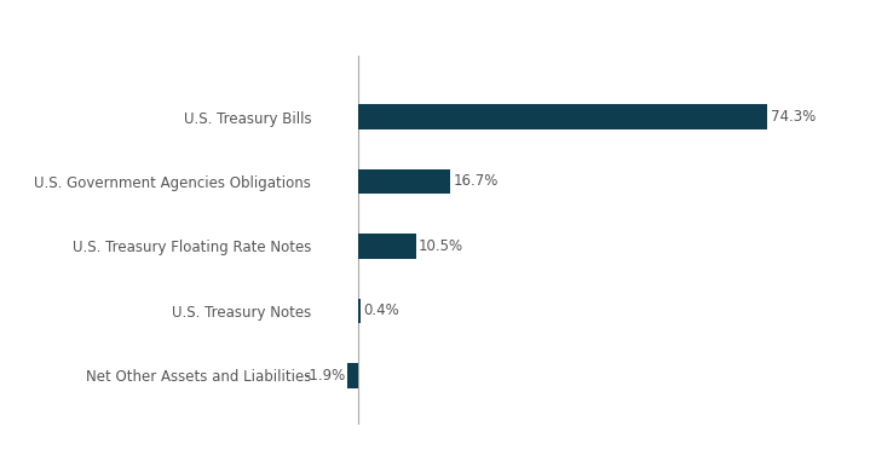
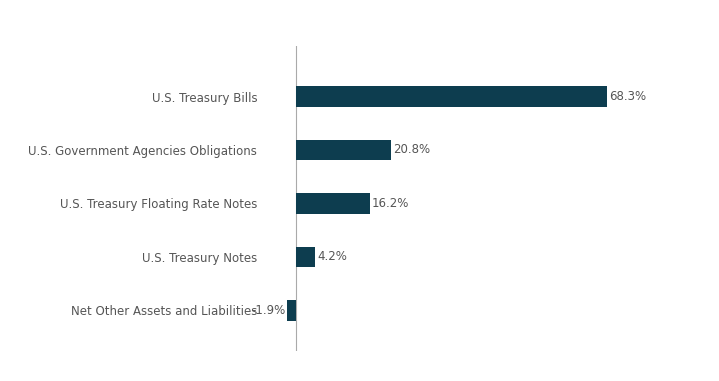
U.S. Treasury Bills: 74.3% -> 68.3%
U.S. Government Agencies Obligations: 16.7% -> 20.8%
U.S. Treasury Floating Rate Notes: 10.5% -> 16.2%
U.S. Treasury Notes: 0.4% -> 4.2%
